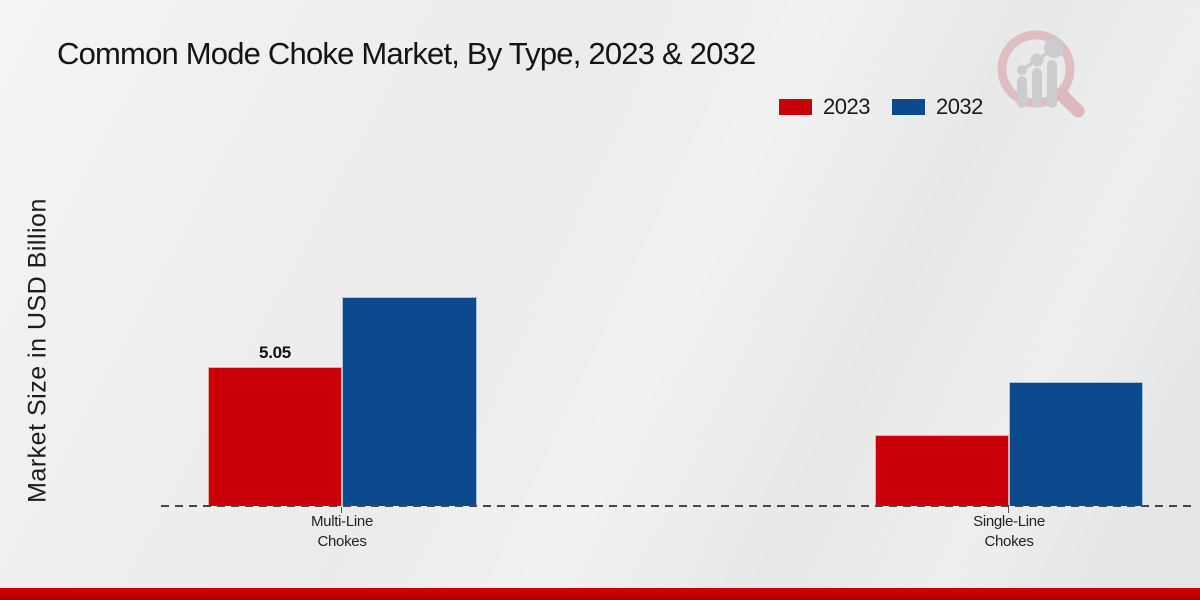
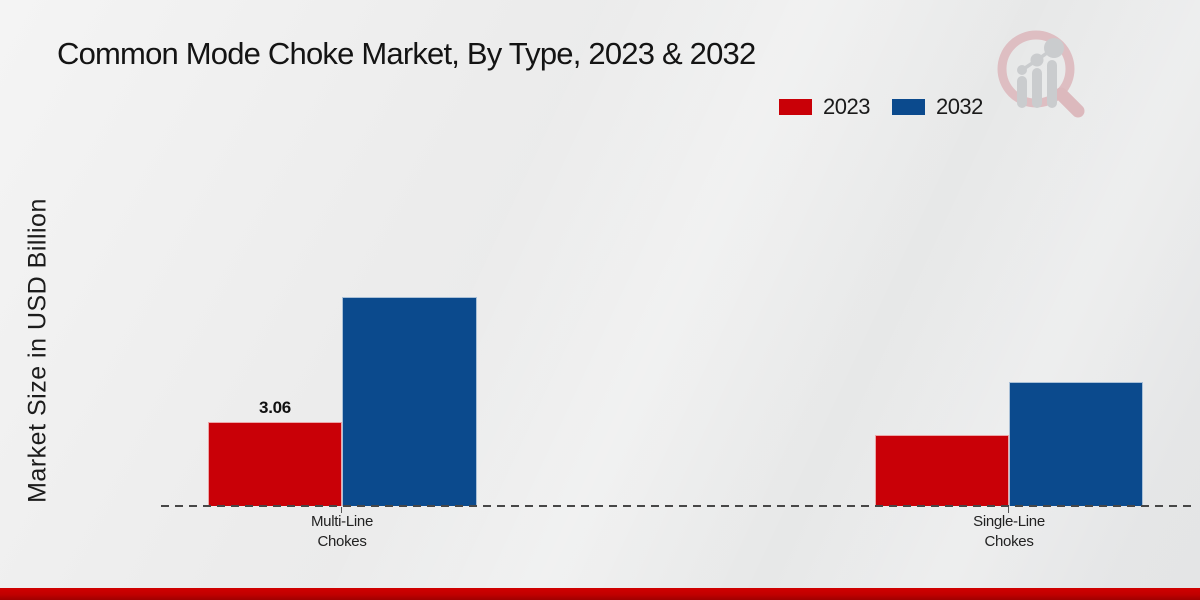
2023/Multi-Line Chokes: 5.05 -> 3.06
